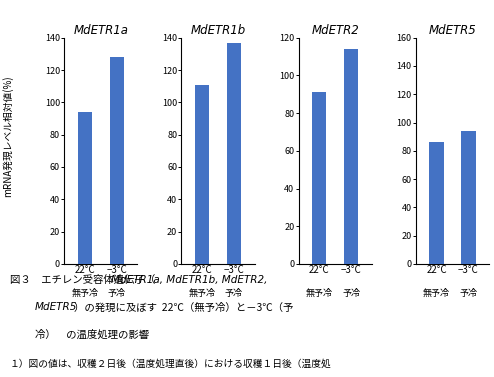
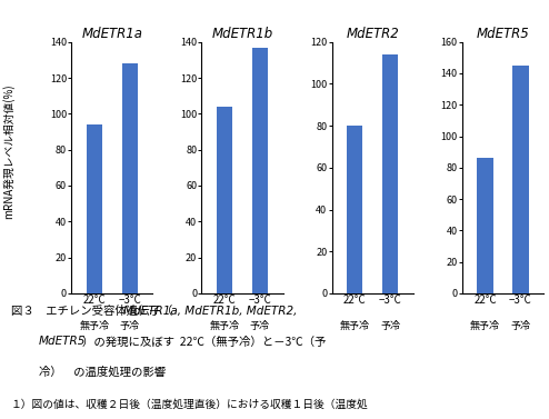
MdETR1b/22°C: 111 -> 104
MdETR2/22°C: 91 -> 80
MdETR5/−3°C: 94 -> 145
